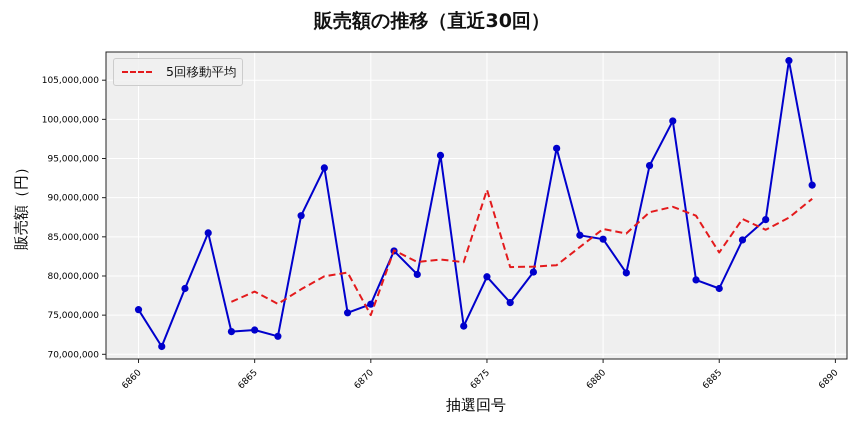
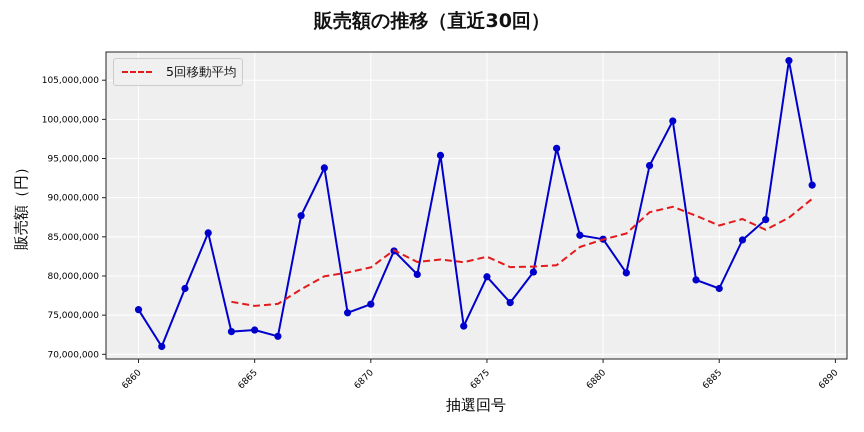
5回移動平均/6865: 78000000 -> 76000000
5回移動平均/6870: 75000000 -> 81000000
5回移動平均/6875: 91000000 -> 82000000
5回移動平均/6880: 86000000 -> 85000000
5回移動平均/6885: 83000000 -> 86000000
